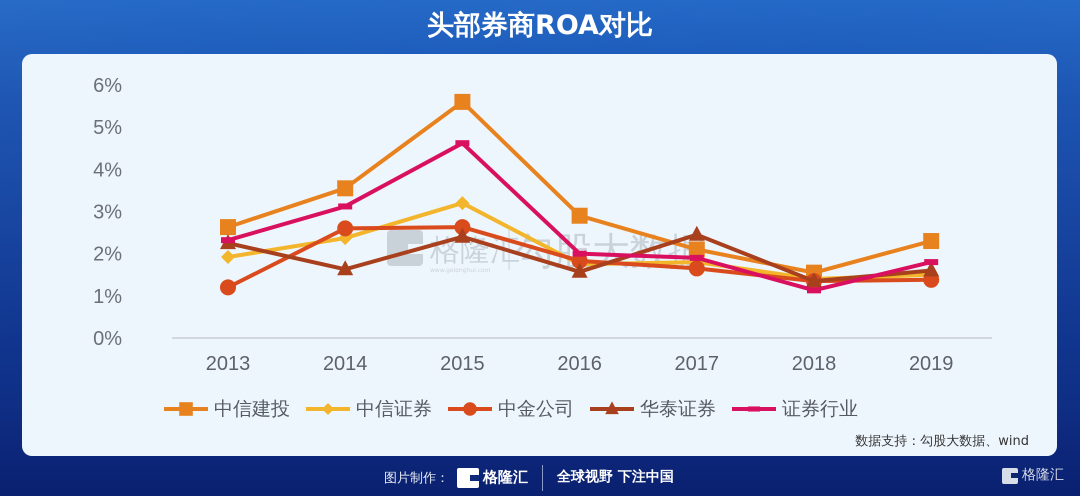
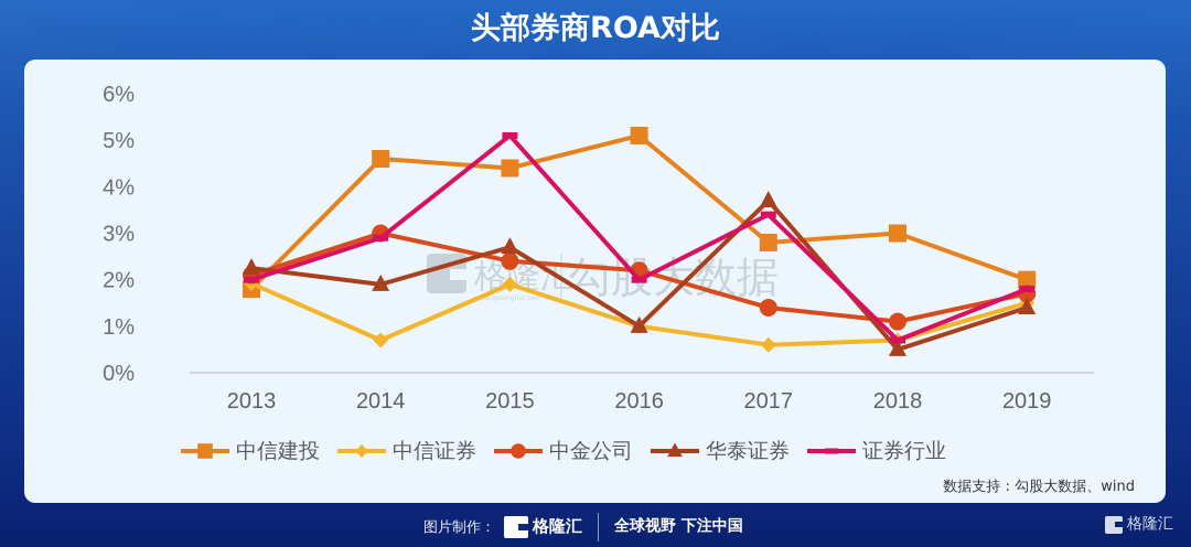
中信建投/2013: 2.6% -> 1.8%
中金公司/2013: 1.2% -> 2.1%
证券行业/2013: 2.3% -> 2.0%
中信建投/2014: 3.5% -> 4.6%
中信证券/2014: 2.4% -> 0.7%
中金公司/2014: 2.6% -> 3.0%
华泰证券/2014: 1.6% -> 1.9%
证券行业/2014: 3.1% -> 2.9%
中信建投/2015: 5.6% -> 4.4%
中信证券/2015: 3.2% -> 1.9%
中金公司/2015: 2.6% -> 2.4%
华泰证券/2015: 2.4% -> 2.7%
证券行业/2015: 4.6% -> 5.1%
中信建投/2016: 2.9% -> 5.1%
中信证券/2016: 1.8% -> 1.0%
中金公司/2016: 1.8% -> 2.2%
华泰证券/2016: 1.6% -> 1.0%
中信建投/2017: 2.1% -> 2.8%
中信证券/2017: 1.8% -> 0.6%
中金公司/2017: 1.6% -> 1.4%
华泰证券/2017: 2.5% -> 3.7%
证券行业/2017: 1.9% -> 3.4%
中信建投/2018: 1.6% -> 3.0%
中信证券/2018: 1.4% -> 0.7%
中金公司/2018: 1.4% -> 1.1%
华泰证券/2018: 1.4% -> 0.5%
证券行业/2018: 1.1% -> 0.7%
中信建投/2019: 2.3% -> 2.0%
中金公司/2019: 1.4% -> 1.7%
华泰证券/2019: 1.6% -> 1.4%
